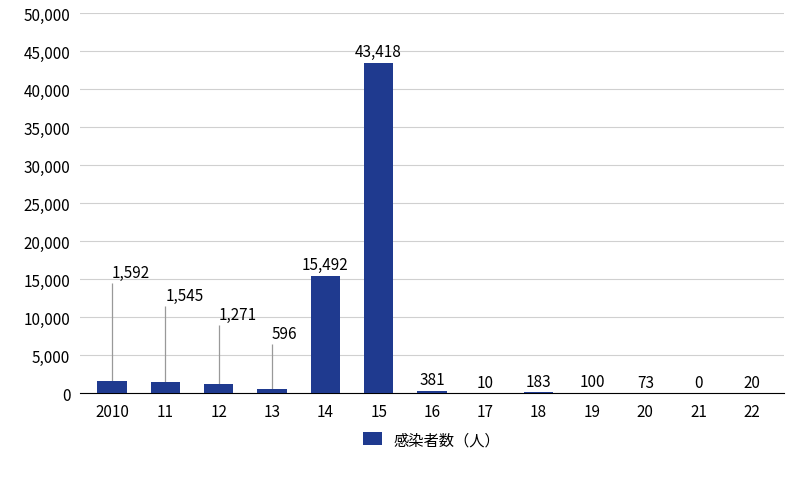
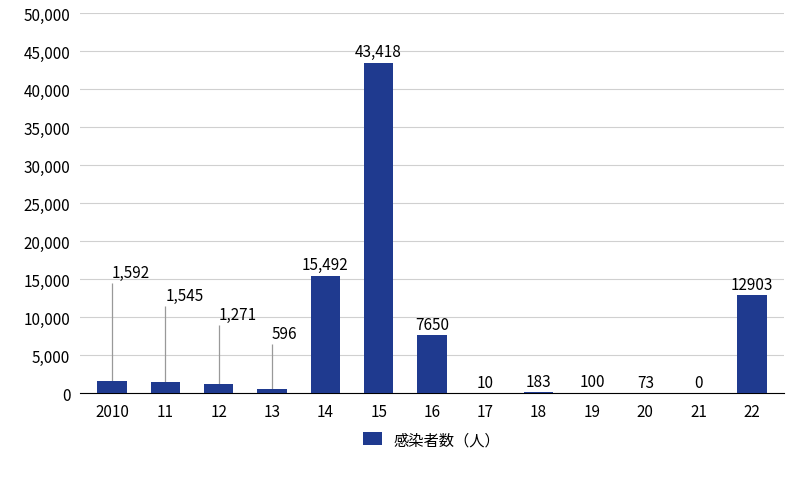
16: 381 -> 7650
22: 20 -> 12903
